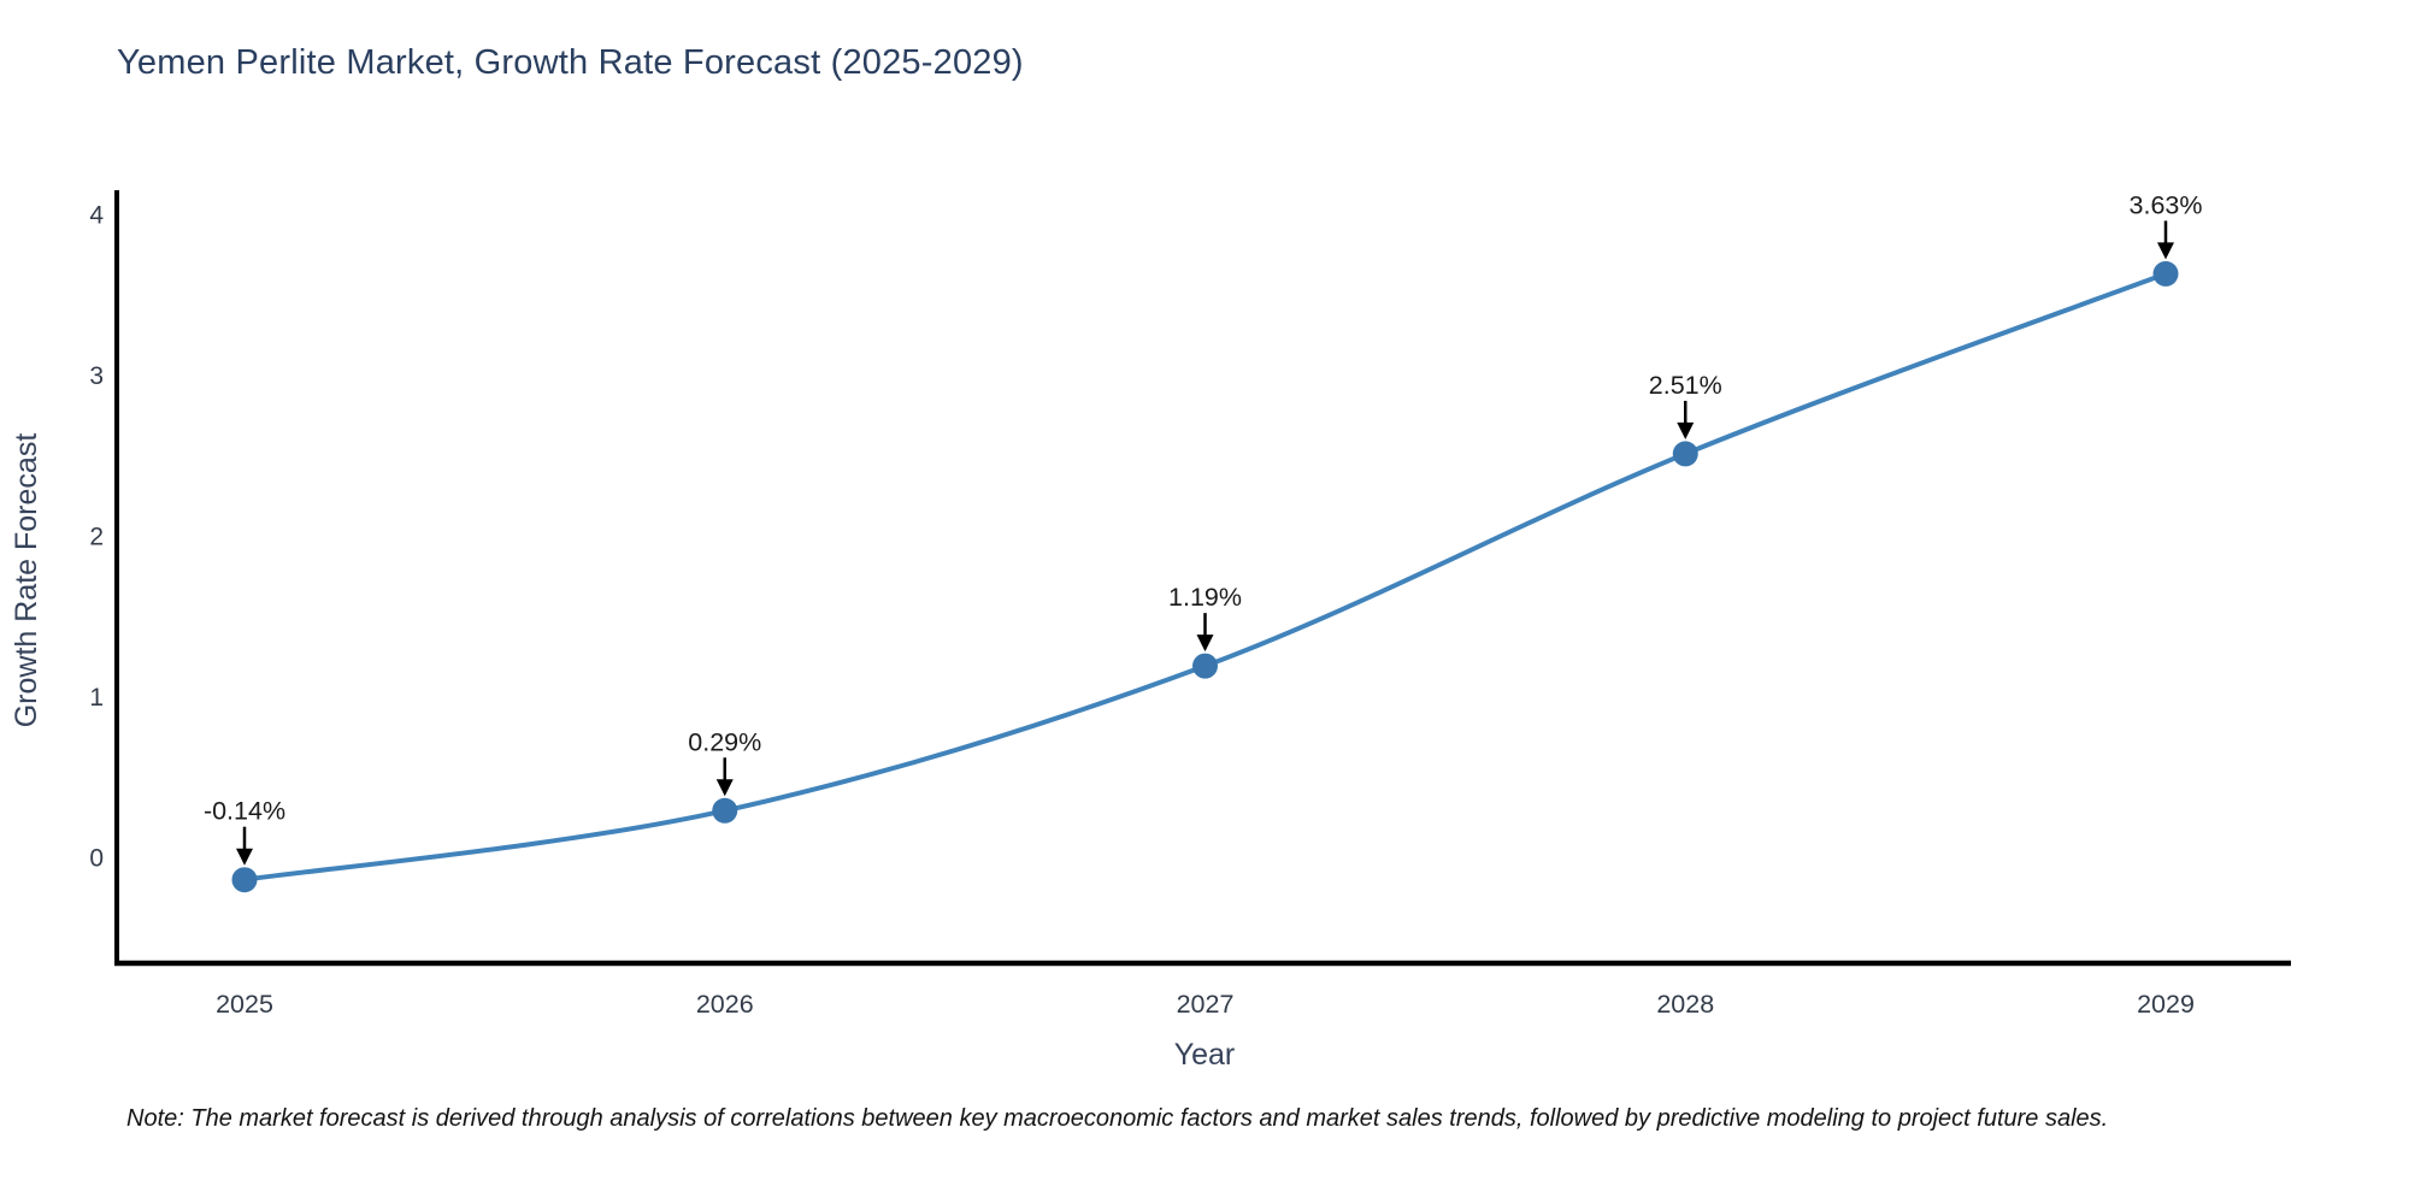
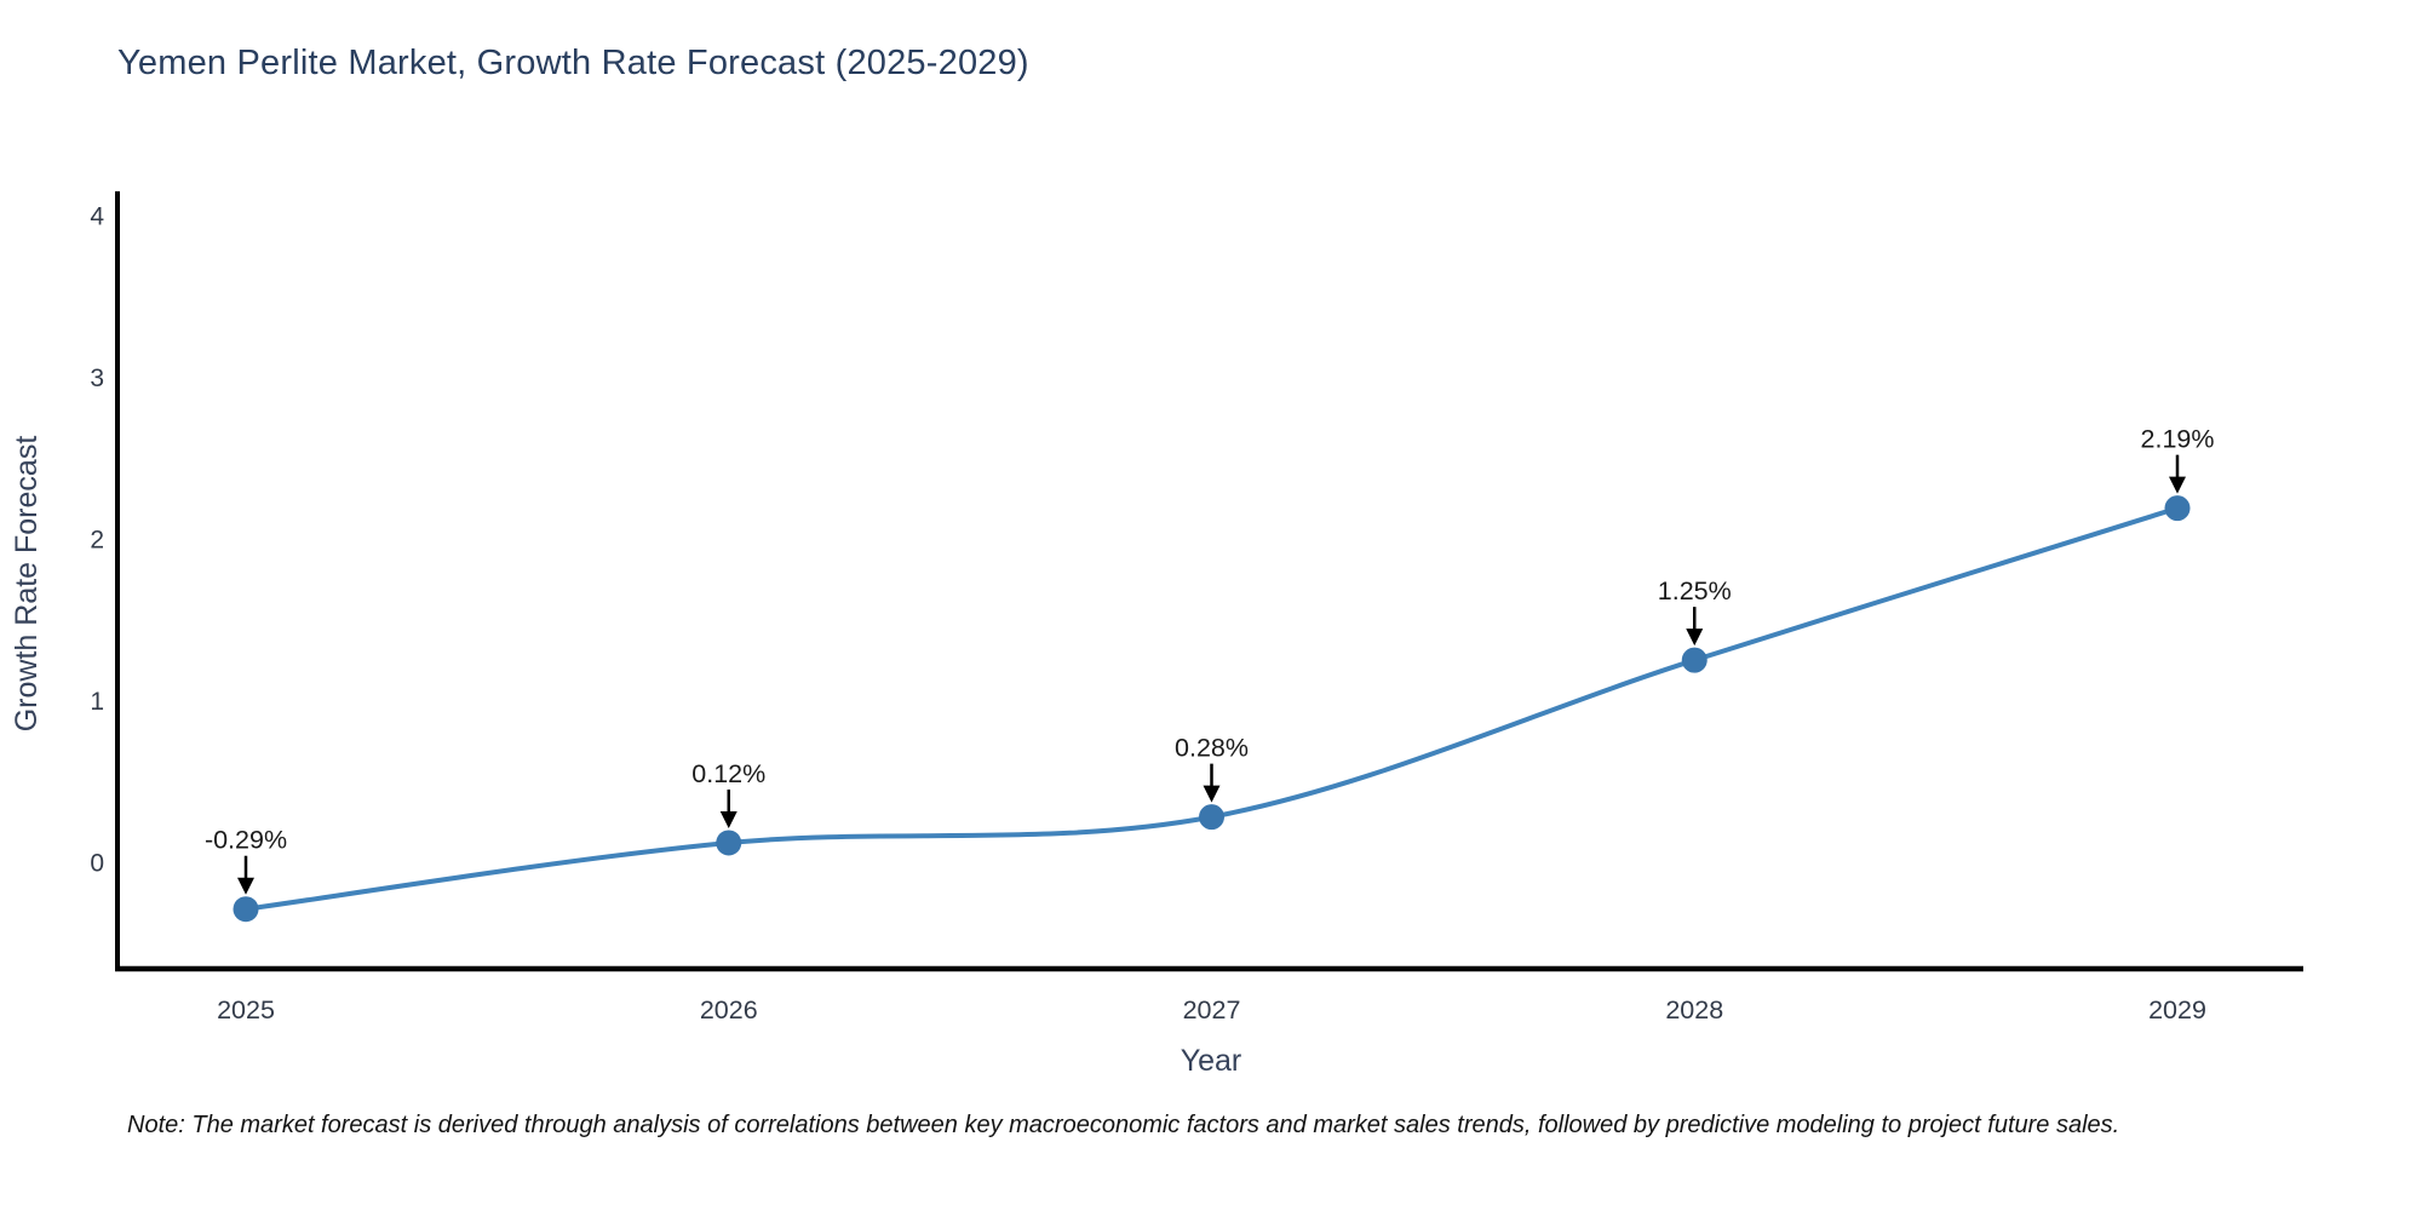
2025: -0.14% -> -0.29%
2026: 0.29% -> 0.12%
2027: 1.19% -> 0.28%
2028: 2.51% -> 1.25%
2029: 3.63% -> 2.19%
